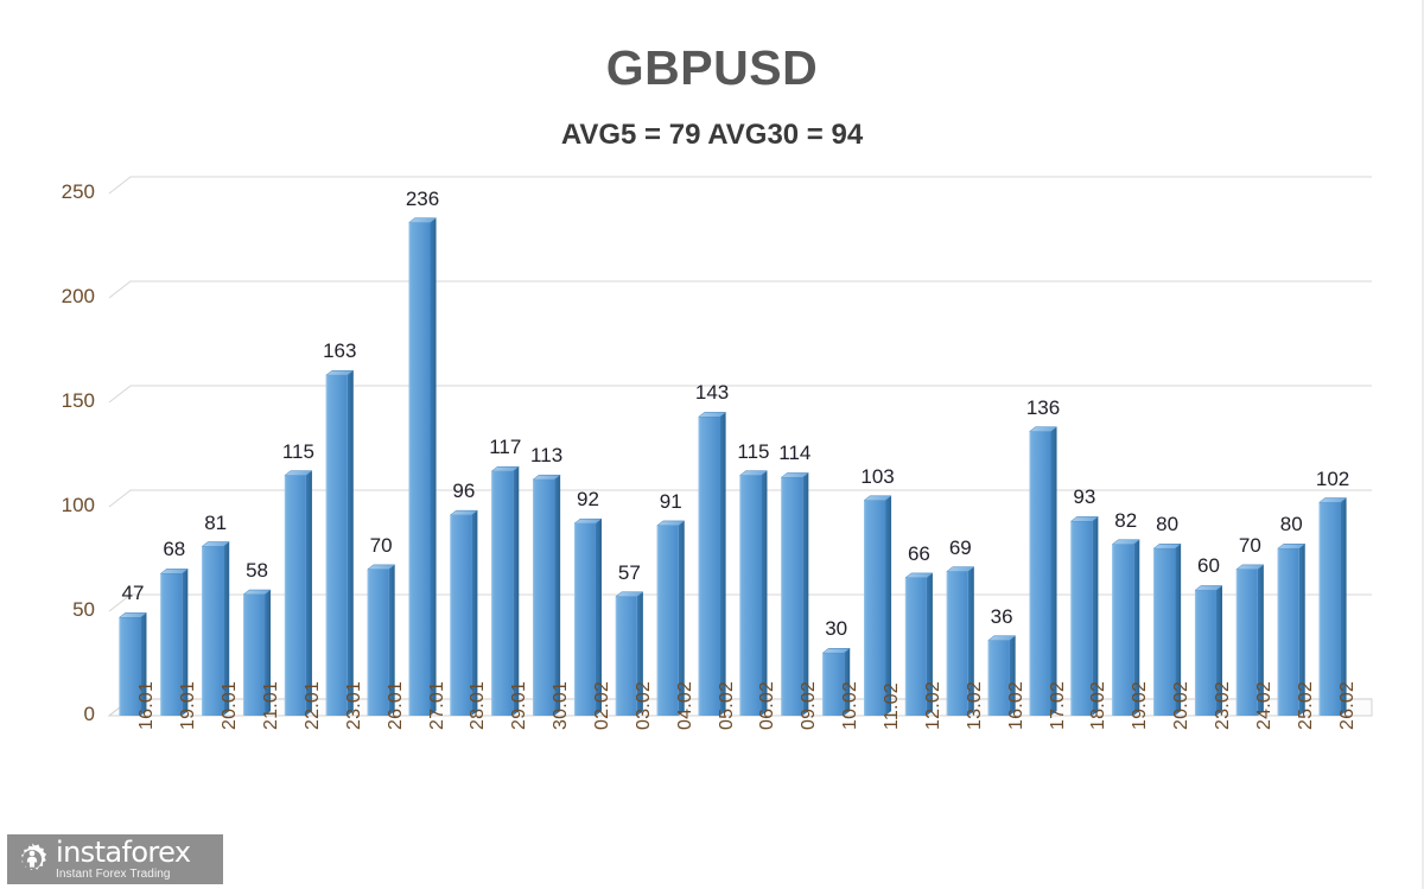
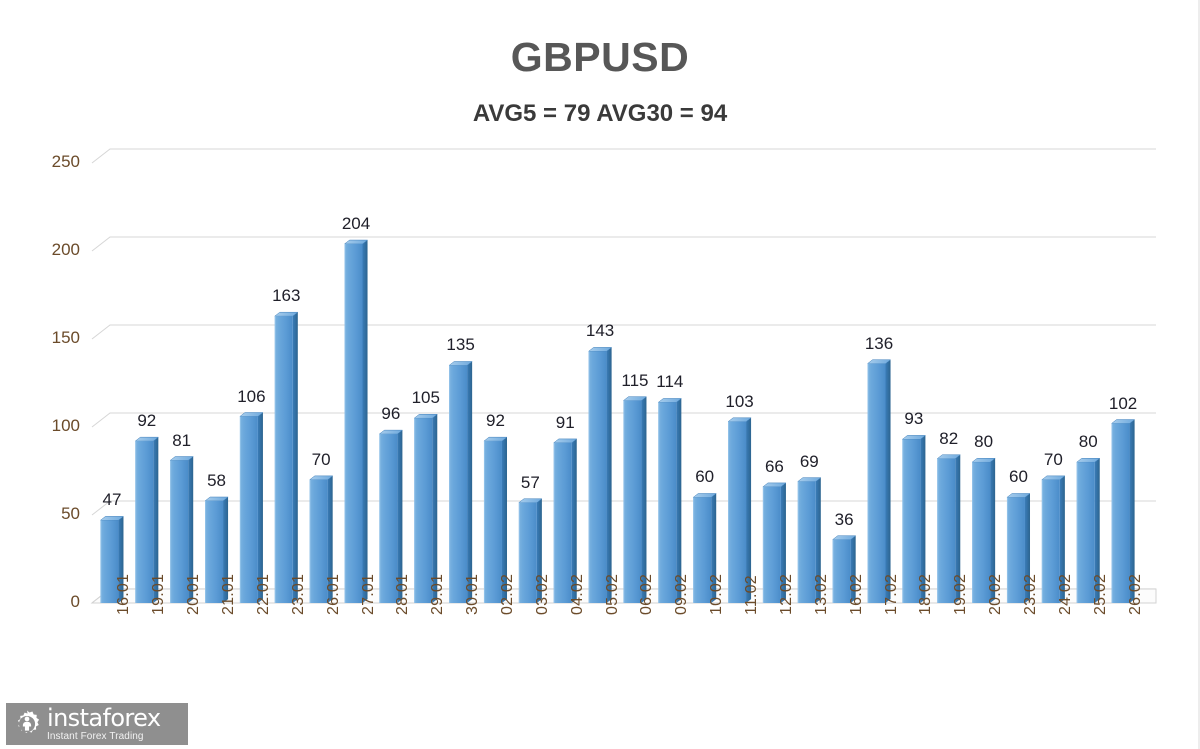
19.01: 68 -> 92
22.01: 115 -> 106
27.01: 236 -> 204
29.01: 117 -> 105
30.01: 113 -> 135
10.02: 30 -> 60
